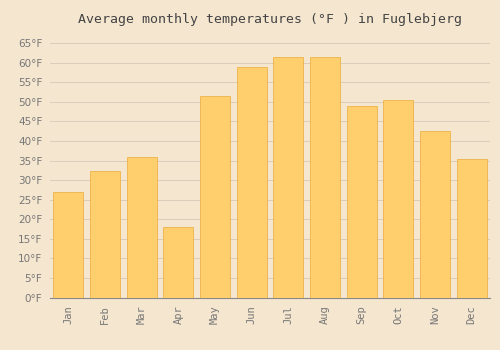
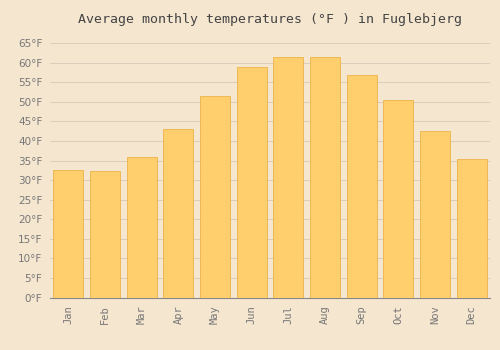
Jan: 27.0°F -> 32.5°F
Apr: 18.0°F -> 43.0°F
Sep: 49.0°F -> 57.0°F
